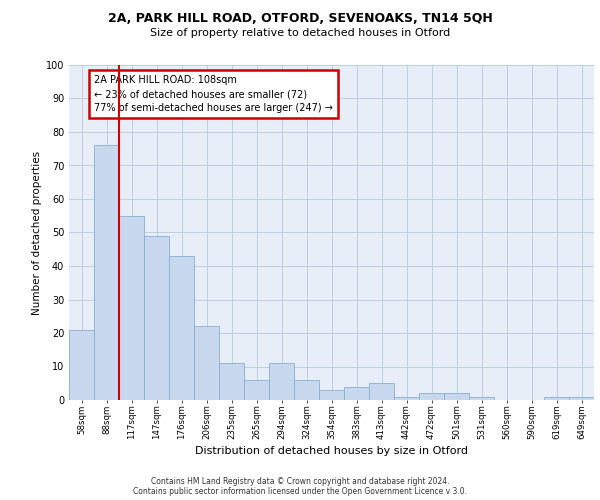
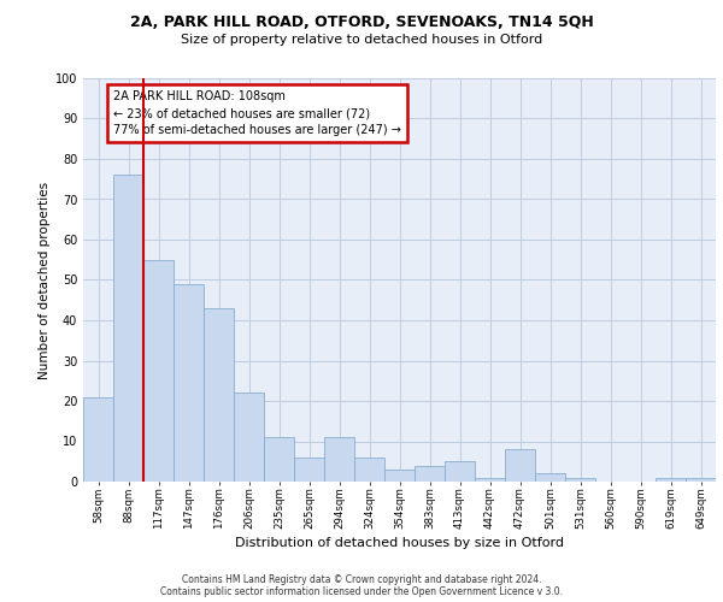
472sqm: 2 -> 8
